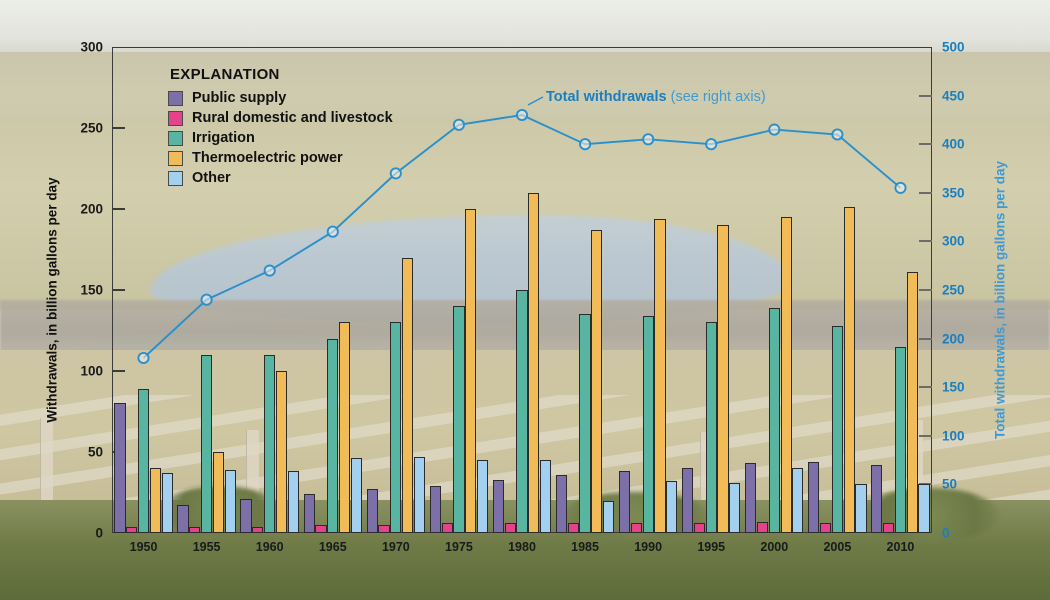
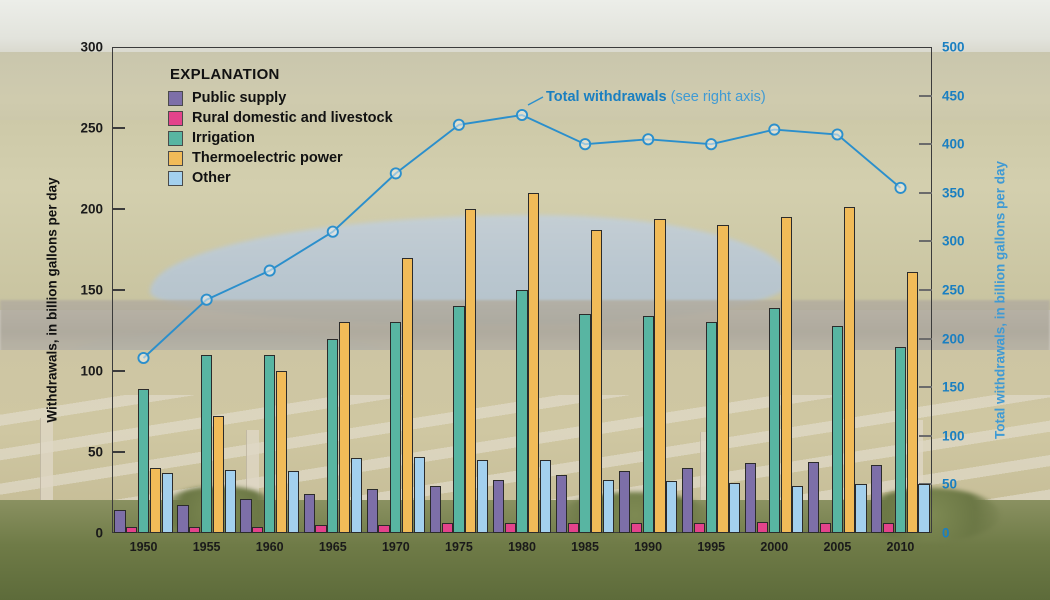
Public supply/1950: 80 -> 10
Thermoelectric power/1955: 50 -> 70
Other/1985: 20 -> 30
Other/2000: 40 -> 30
